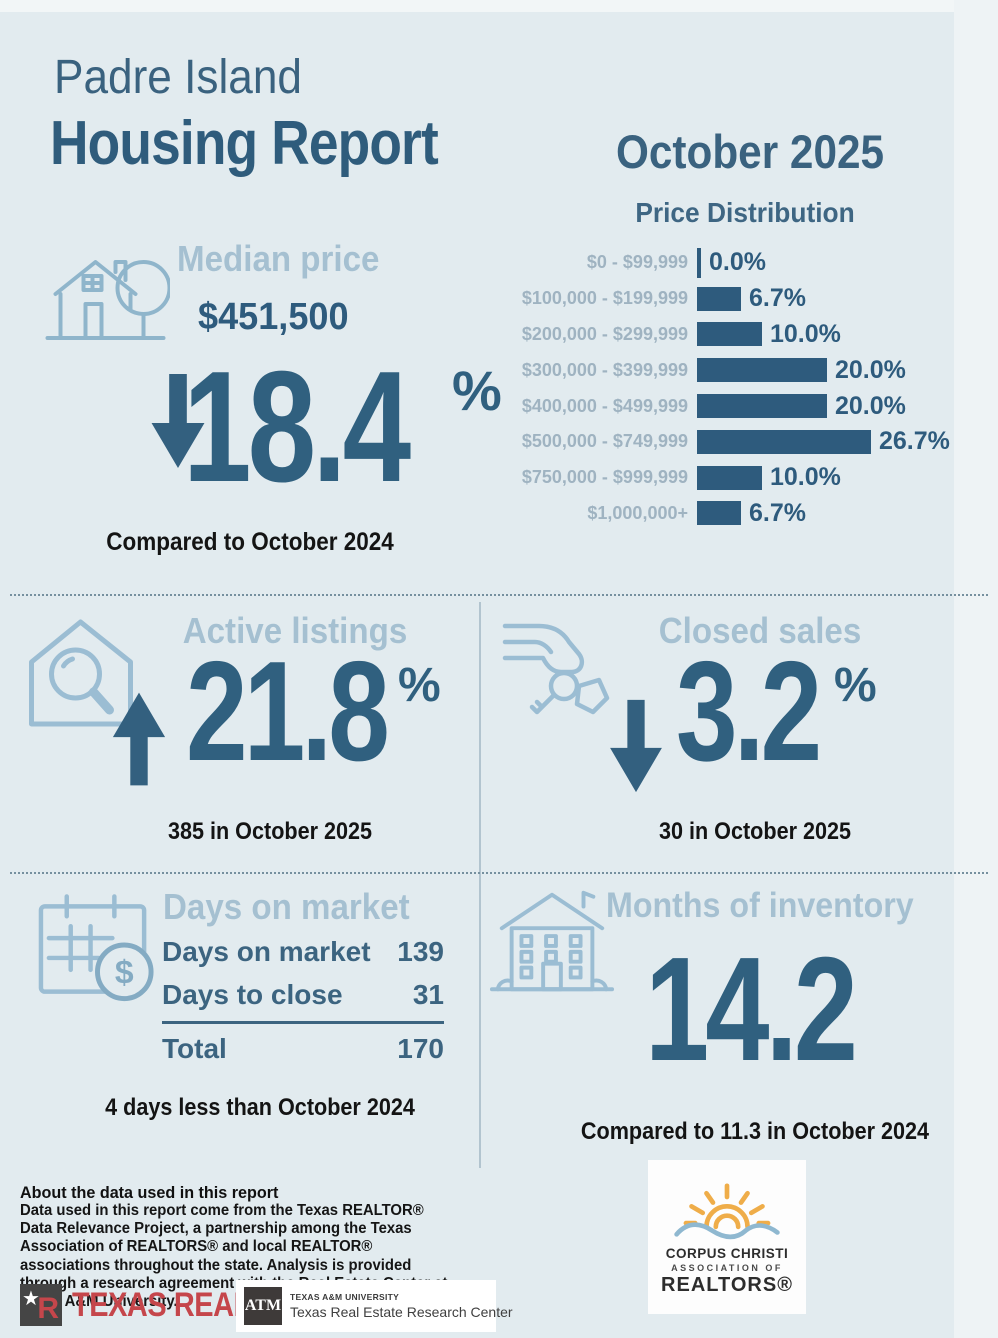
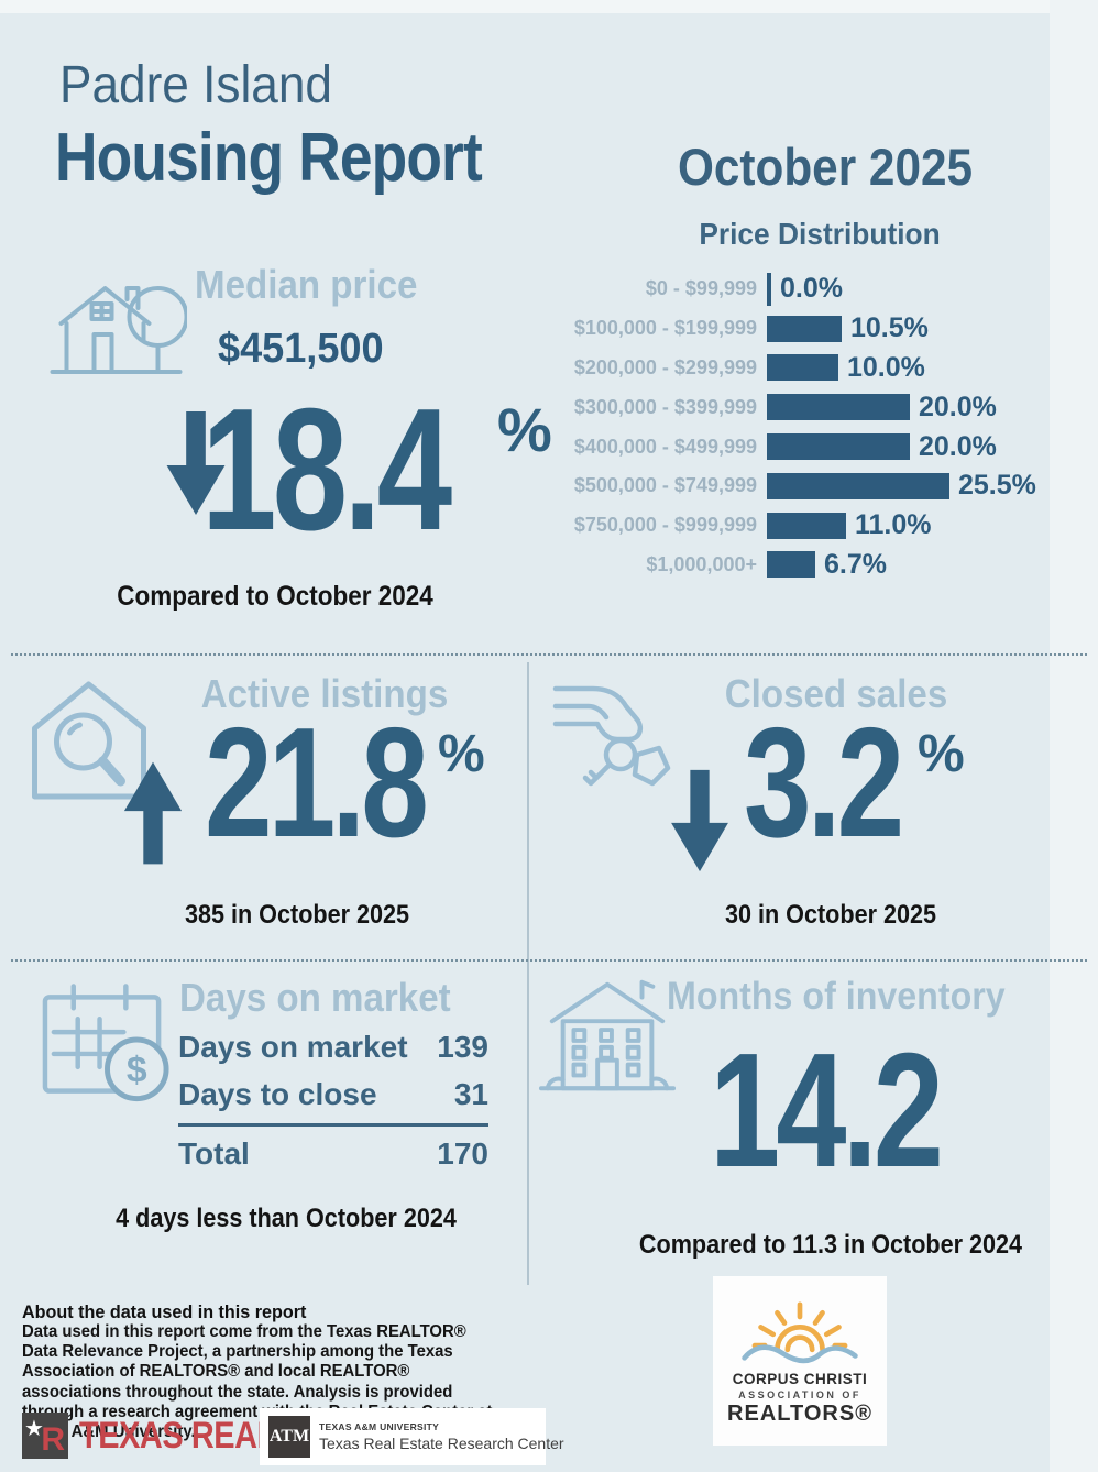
$100,000 - $199,999: 6.7% -> 10.5%
$500,000 - $749,999: 26.7% -> 25.5%
$750,000 - $999,999: 10.0% -> 11.0%
